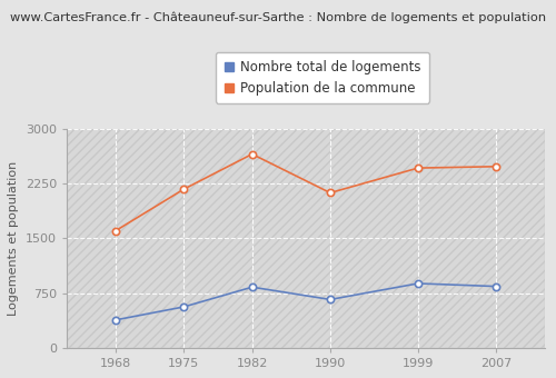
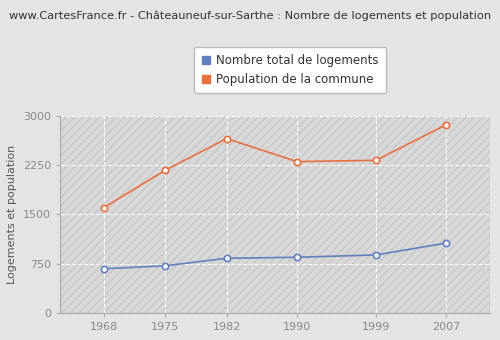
Nombre total de logements/1968: 380 -> 670
Nombre total de logements/1975: 560 -> 720
Nombre total de logements/1990: 660 -> 840
Population de la commune/1990: 2120 -> 2300
Population de la commune/1999: 2460 -> 2320
Nombre total de logements/2007: 840 -> 1060
Population de la commune/2007: 2480 -> 2860
